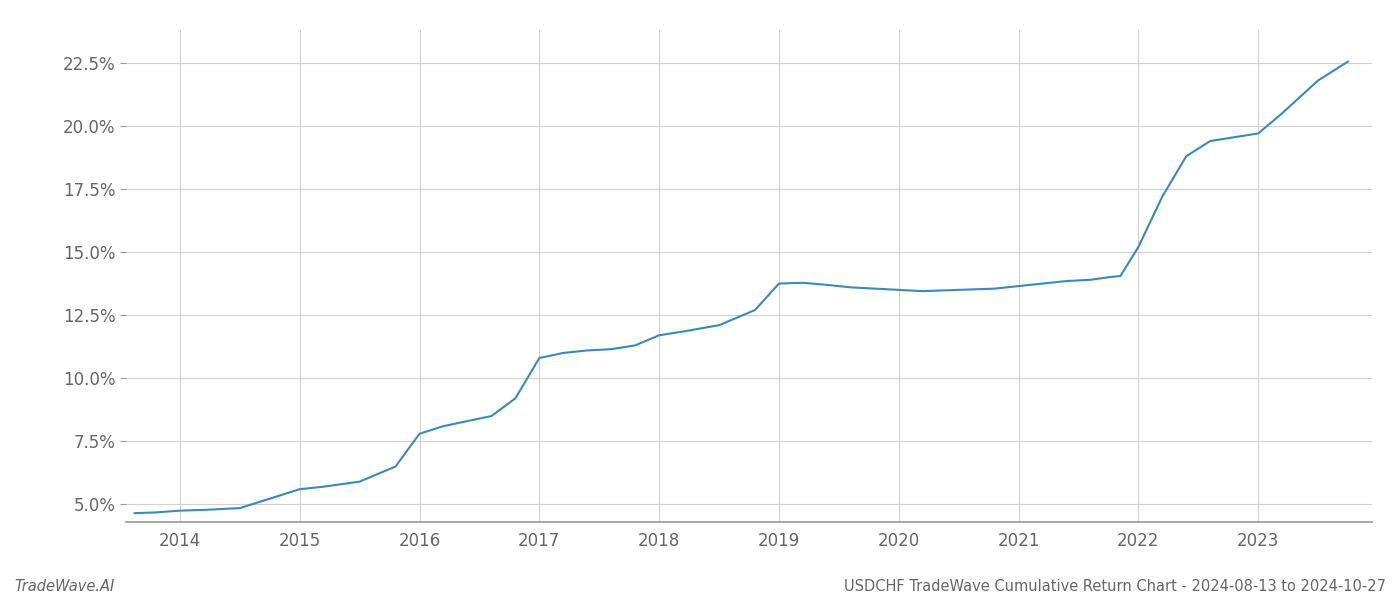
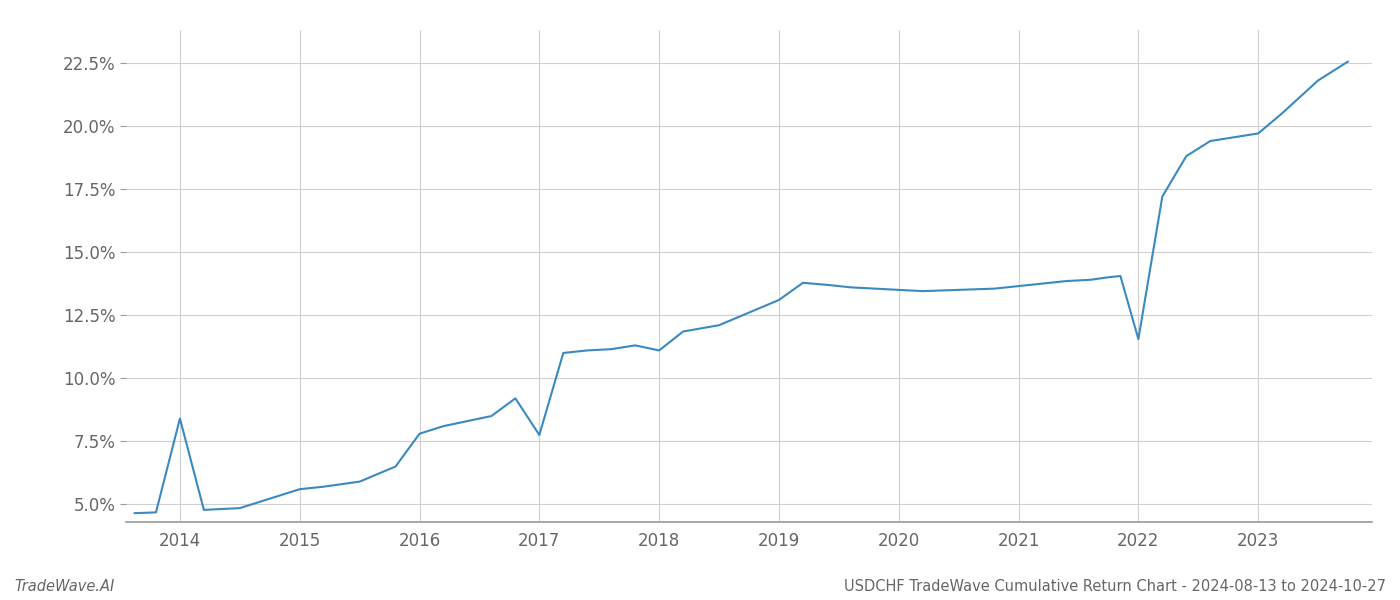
2014: 4.75% -> 8.40%
2017: 10.80% -> 7.75%
2018: 11.70% -> 11.10%
2019: 13.75% -> 13.10%
2022: 15.20% -> 11.55%
